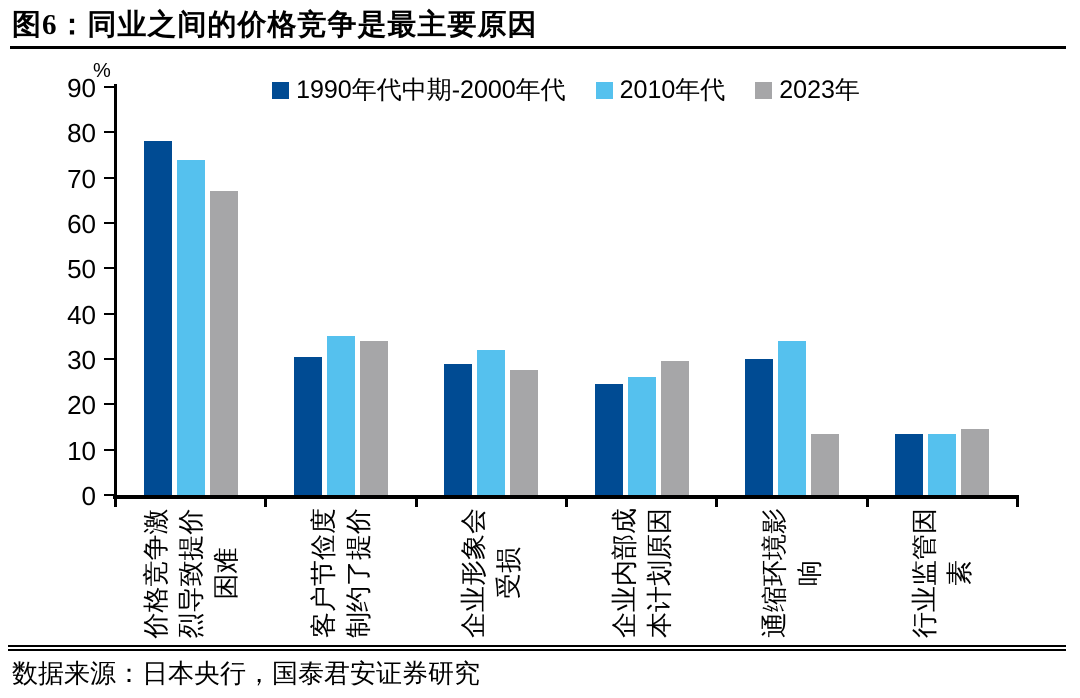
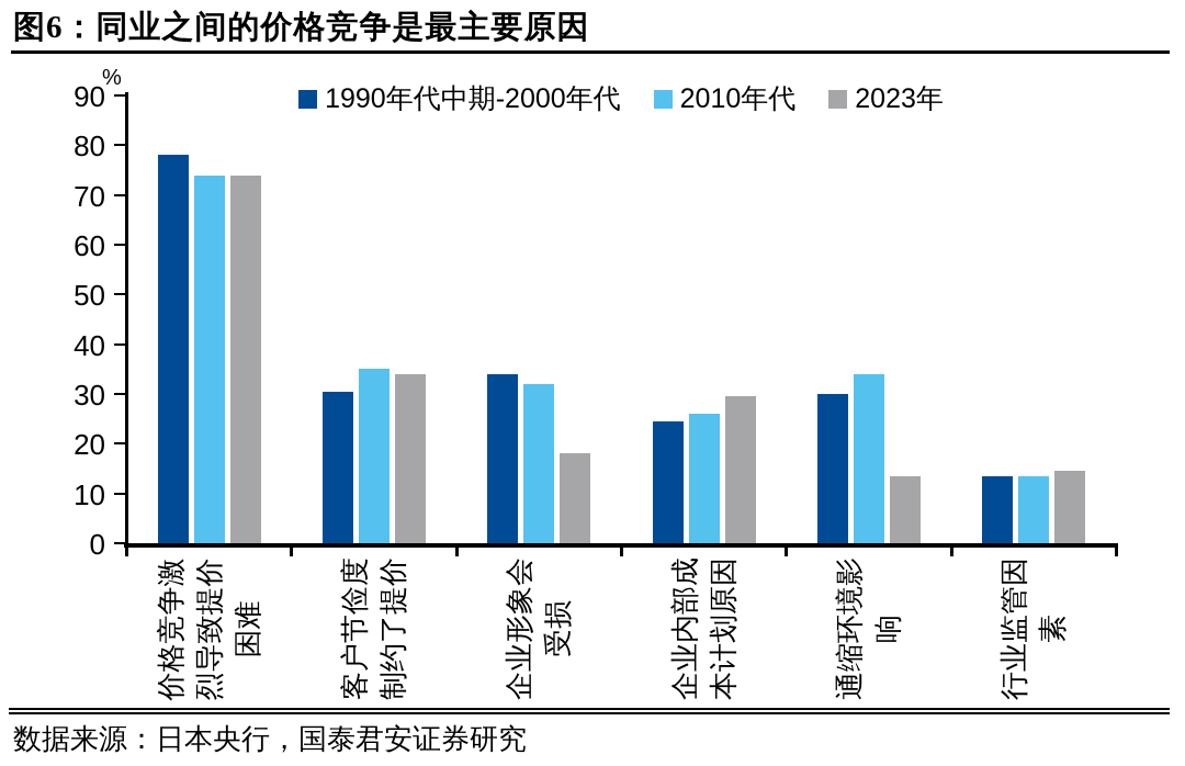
2023年/价格竞争激烈导致提价困难: 67 -> 74
1990年代中期-2000年代/企业形象会受损: 29 -> 34
2023年/企业形象会受损: 28 -> 18
